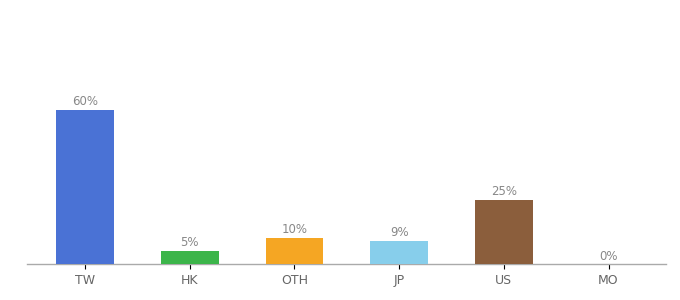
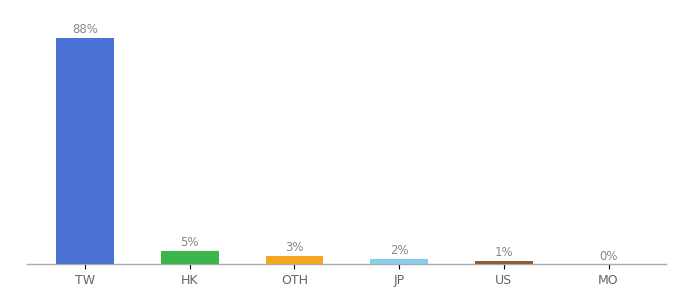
TW: 60% -> 88%
OTH: 10% -> 3%
JP: 9% -> 2%
US: 25% -> 1%
